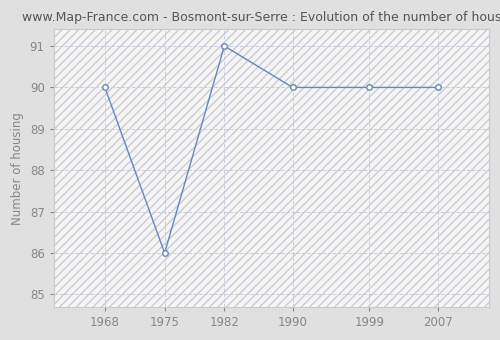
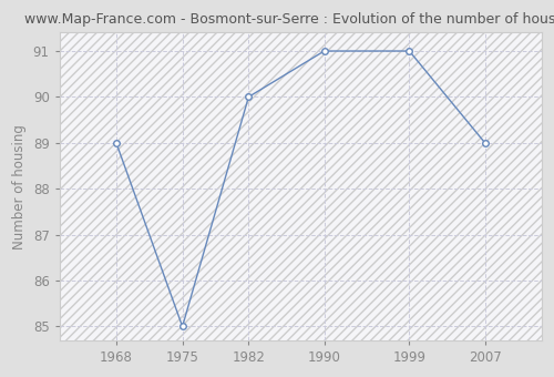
1968: 90 -> 89
1975: 86 -> 85
1982: 91 -> 90
1990: 90 -> 91
1999: 90 -> 91
2007: 90 -> 89
